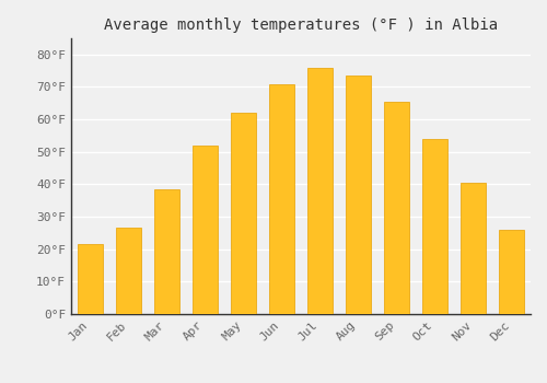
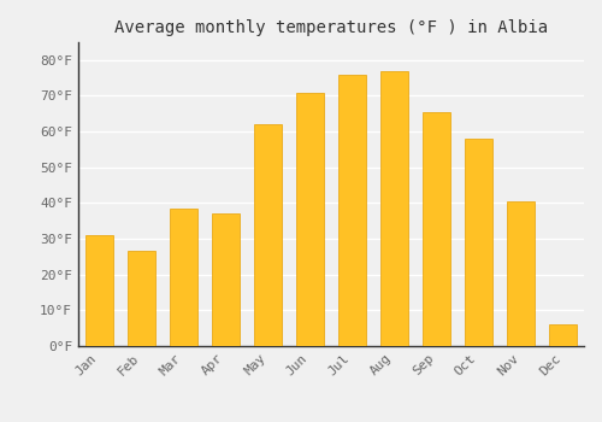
Jan: 21.5°F -> 31.0°F
Apr: 52.0°F -> 37.0°F
Aug: 73.5°F -> 77.0°F
Oct: 54.0°F -> 58.0°F
Dec: 26.0°F -> 6.0°F
